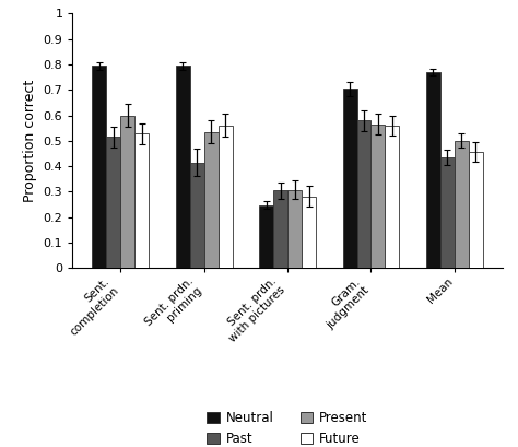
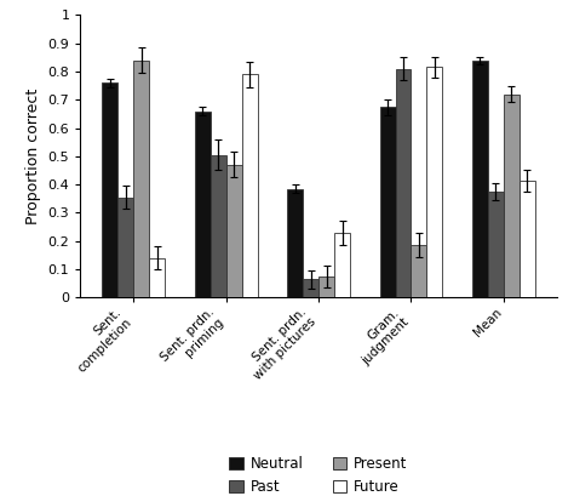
Neutral/Sent. completion: 0.795 -> 0.760
Past/Sent. completion: 0.515 -> 0.355
Present/Sent. completion: 0.600 -> 0.840
Future/Sent. completion: 0.528 -> 0.140
Neutral/Sent. prdn. priming: 0.795 -> 0.660
Past/Sent. prdn. priming: 0.415 -> 0.505
Present/Sent. prdn. priming: 0.535 -> 0.470
Future/Sent. prdn. priming: 0.560 -> 0.790
Neutral/Sent. prdn. with pictures: 0.247 -> 0.385
Past/Sent. prdn. with pictures: 0.305 -> 0.065
Present/Sent. prdn. with pictures: 0.308 -> 0.075
Future/Sent. prdn. with pictures: 0.282 -> 0.230
Neutral/Gram. judgment: 0.705 -> 0.675
Past/Gram. judgment: 0.580 -> 0.810
Present/Gram. judgment: 0.565 -> 0.185
Future/Gram. judgment: 0.558 -> 0.815
Neutral/Mean: 0.770 -> 0.840
Past/Mean: 0.435 -> 0.375
Present/Mean: 0.500 -> 0.720
Future/Mean: 0.455 -> 0.415
